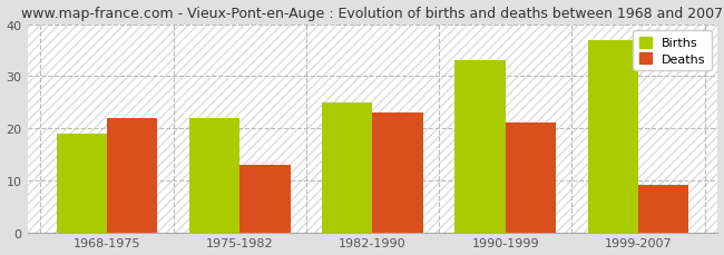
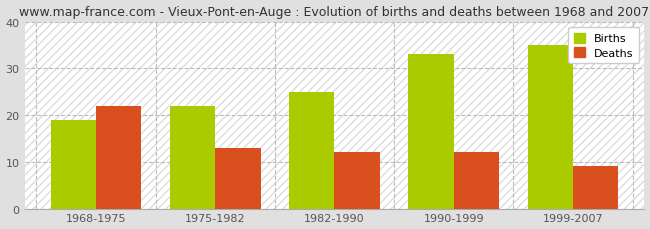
Deaths/1982-1990: 23 -> 12
Deaths/1990-1999: 21 -> 12
Births/1999-2007: 37 -> 35
